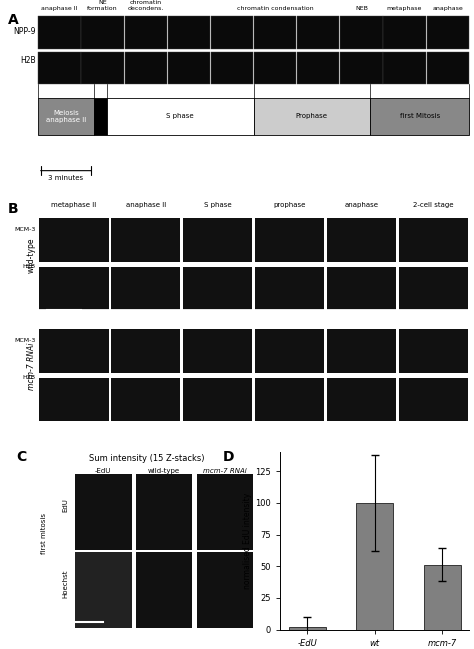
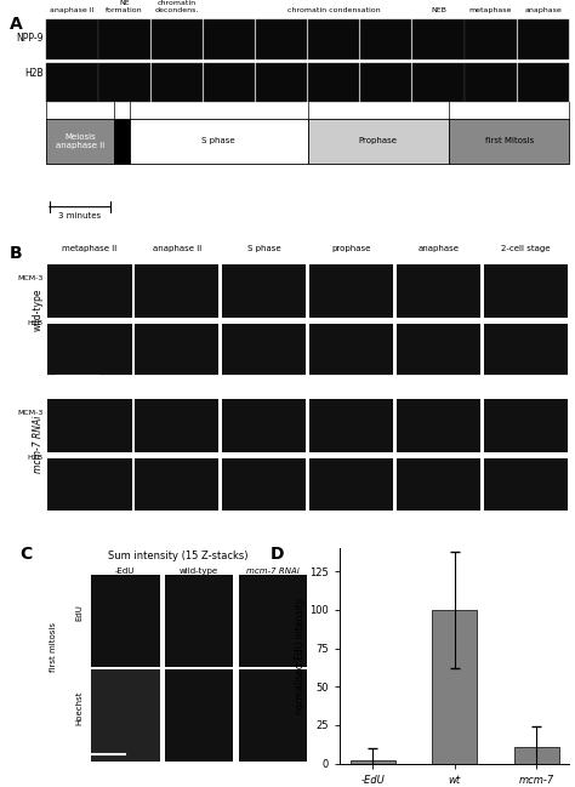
mcm-7: 51 -> 11
